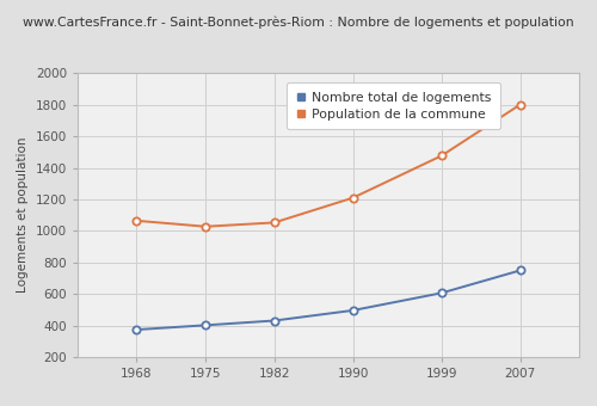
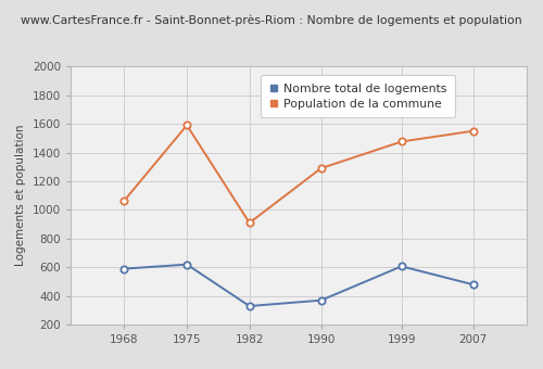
Nombre total de logements/1968: 380 -> 590
Nombre total de logements/1975: 400 -> 620
Population de la commune/1975: 1030 -> 1590
Nombre total de logements/1982: 430 -> 330
Population de la commune/1982: 1050 -> 910
Nombre total de logements/1990: 500 -> 370
Population de la commune/1990: 1210 -> 1290
Nombre total de logements/2007: 750 -> 480
Population de la commune/2007: 1800 -> 1550
